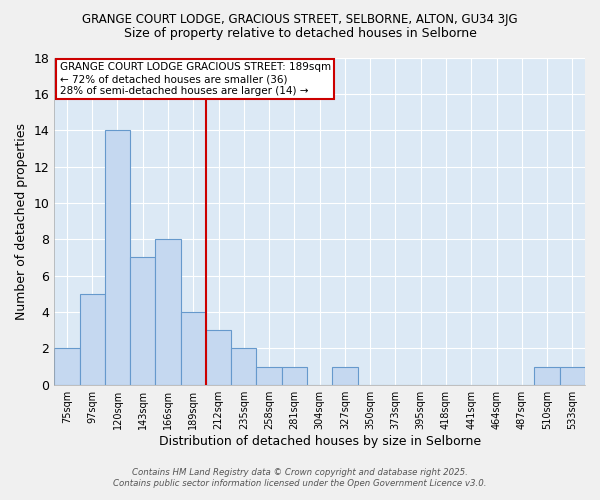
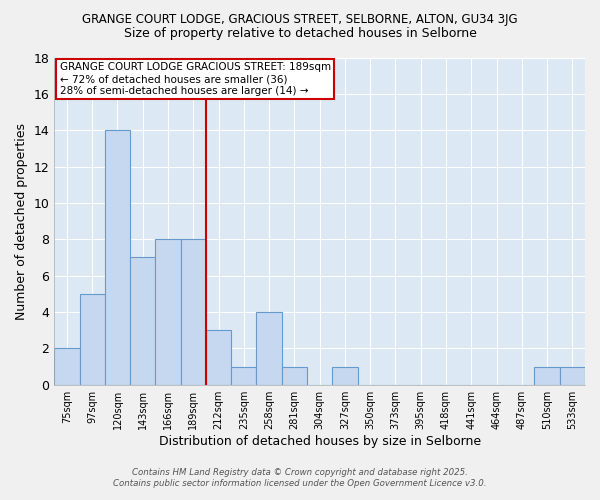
189sqm: 4 -> 8
235sqm: 2 -> 1
258sqm: 1 -> 4
